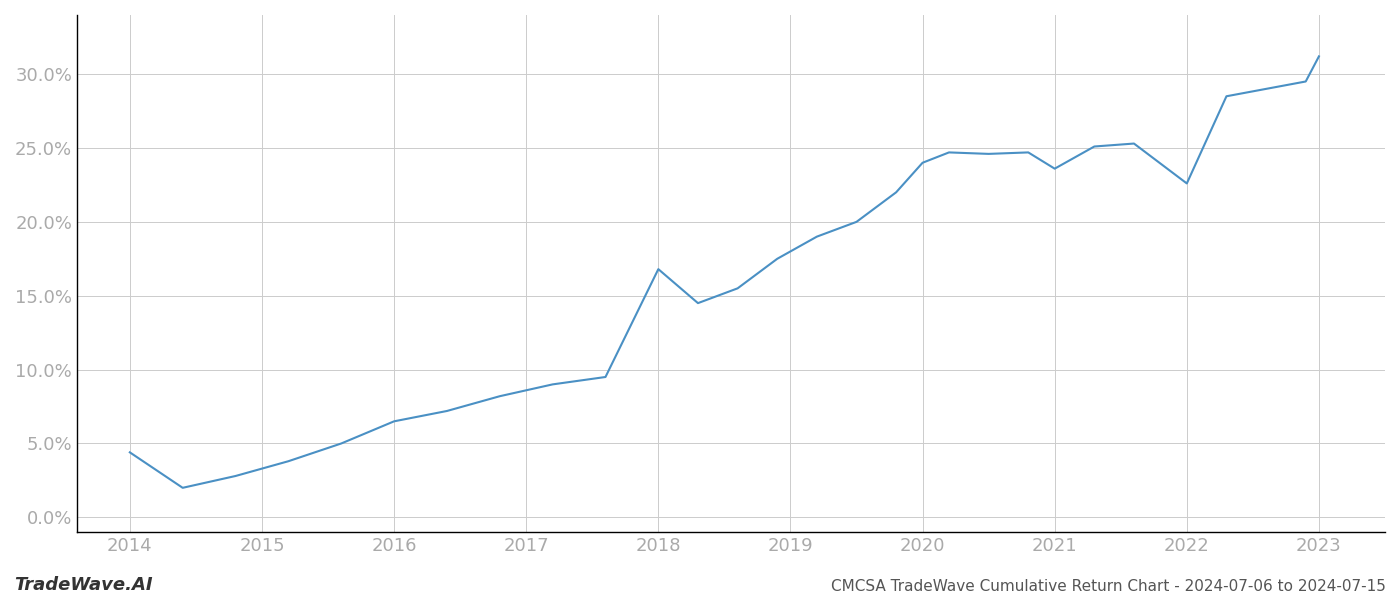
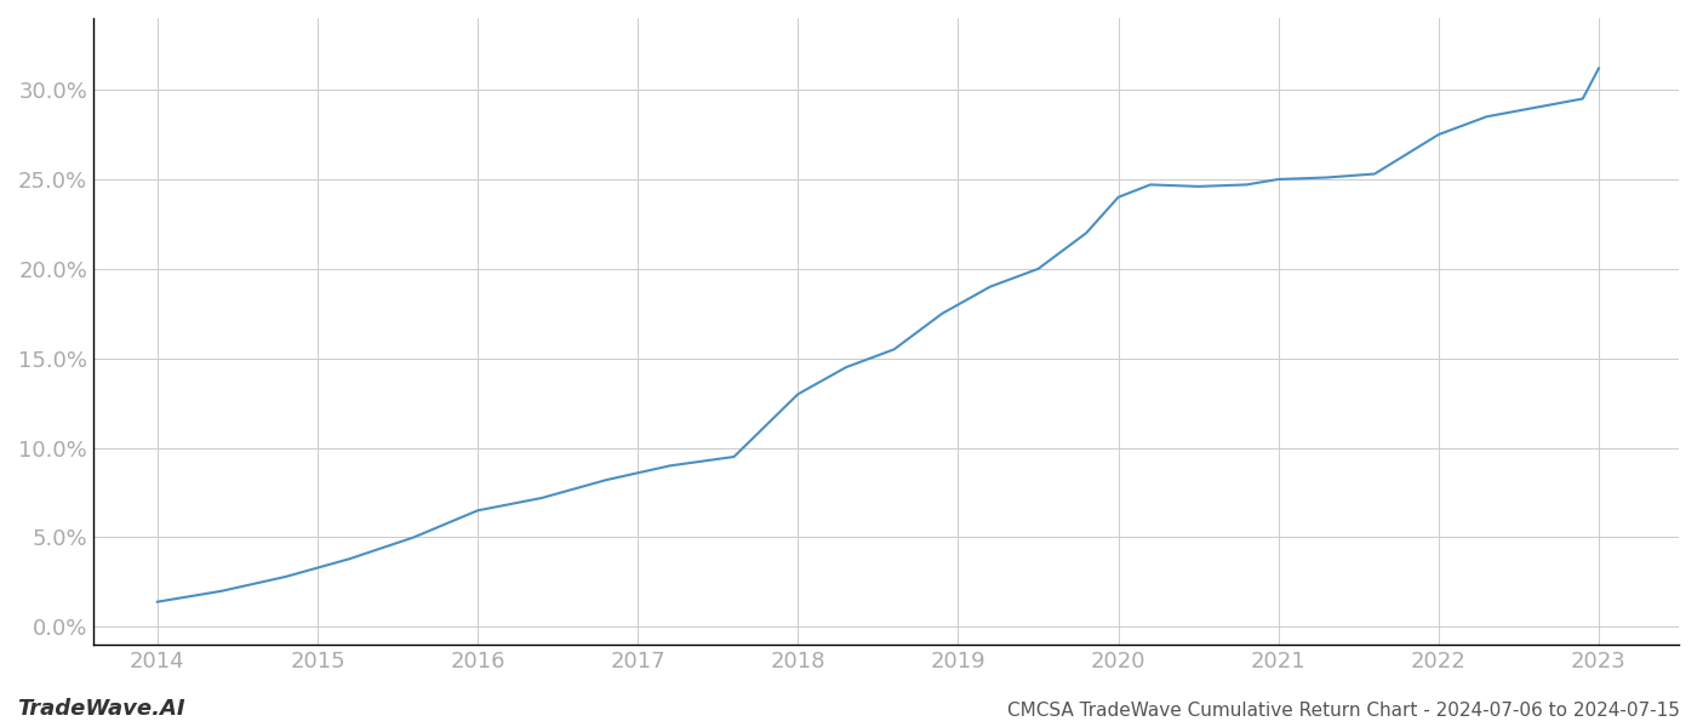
2014: 4.4% -> 1.4%
2018: 16.8% -> 13.0%
2021: 23.6% -> 25.0%
2022: 22.6% -> 27.5%
